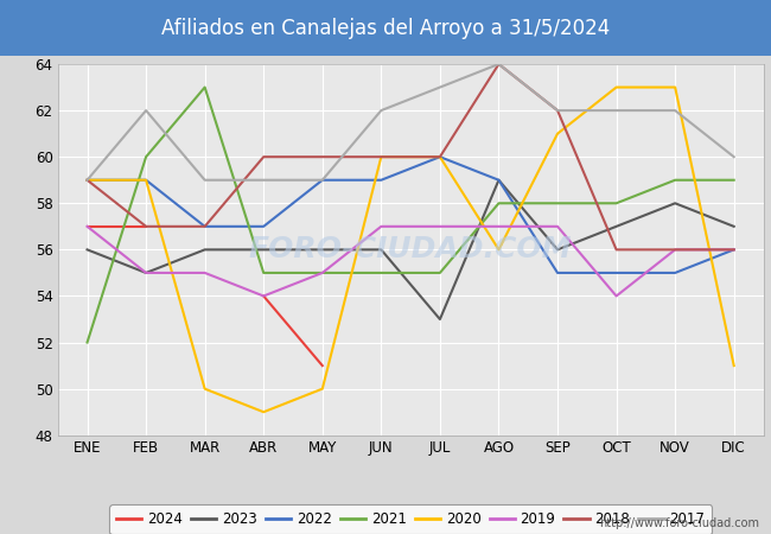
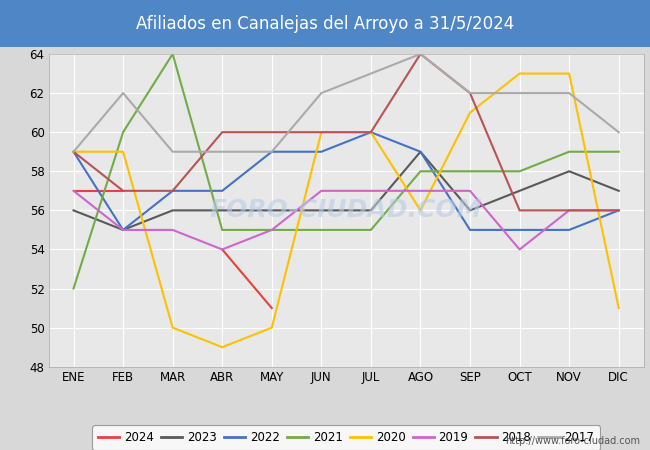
2022/FEB: 59 -> 55
2021/MAR: 63 -> 64
2023/JUL: 53 -> 56
